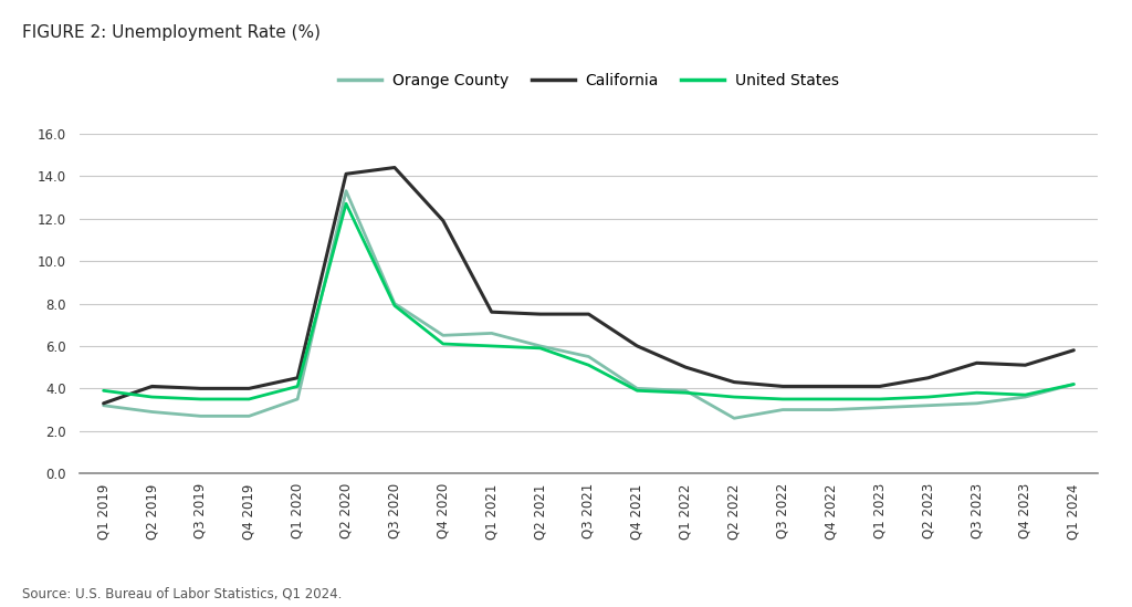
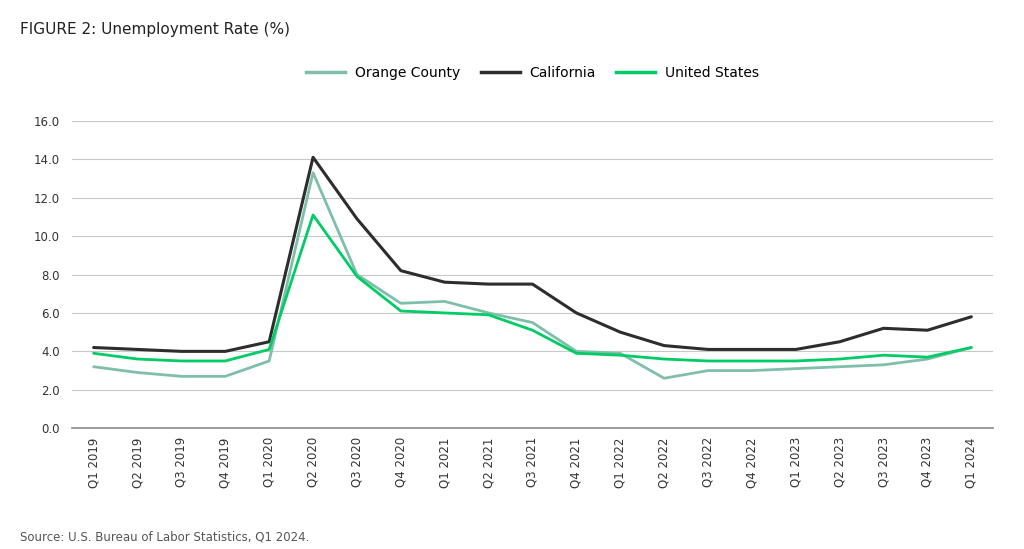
California/Q1 2019: 3.3 -> 4.2
United States/Q2 2020: 12.7 -> 11.1
California/Q3 2020: 14.4 -> 10.9
California/Q4 2020: 11.9 -> 8.2
